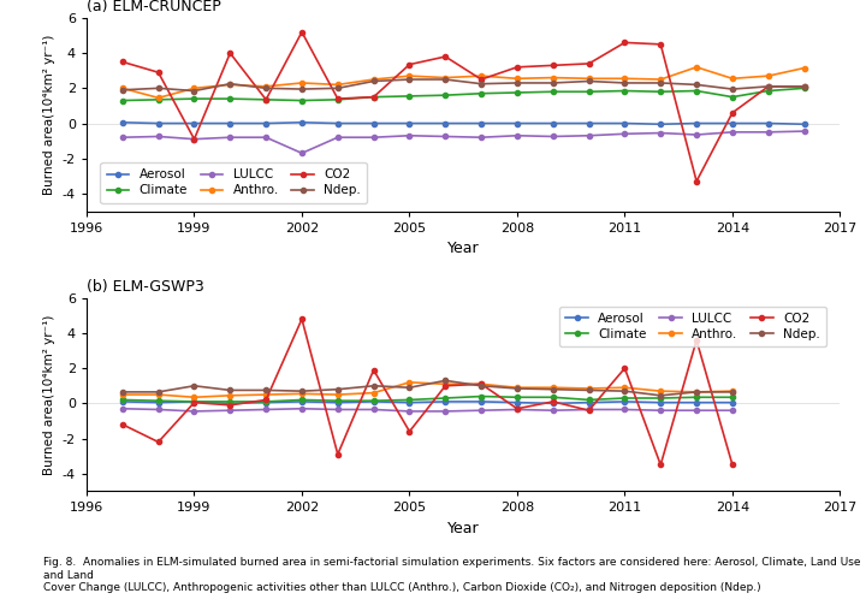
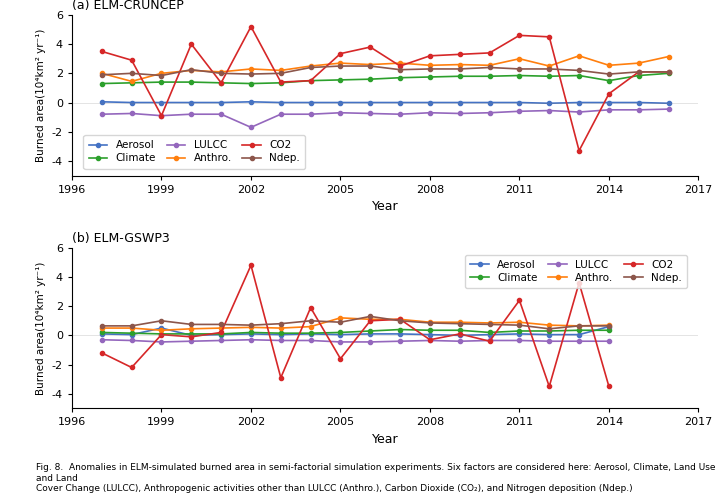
(a) ELM-CRUNCEP/Anthro./2011: 2.5 -> 3.0
(b) ELM-GSWP3/Aerosol/1999: 0.1 -> 0.5
(b) ELM-GSWP3/CO2/2011: 2.0 -> 2.4
(b) ELM-GSWP3/Aerosol/2014: 0.1 -> 0.6
